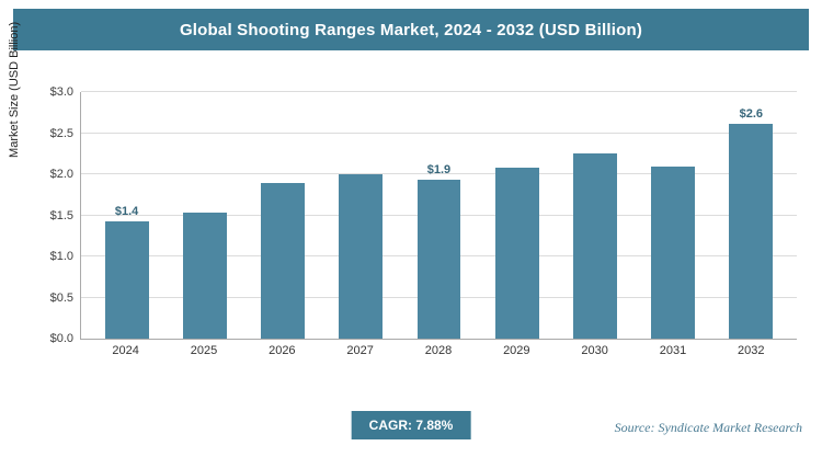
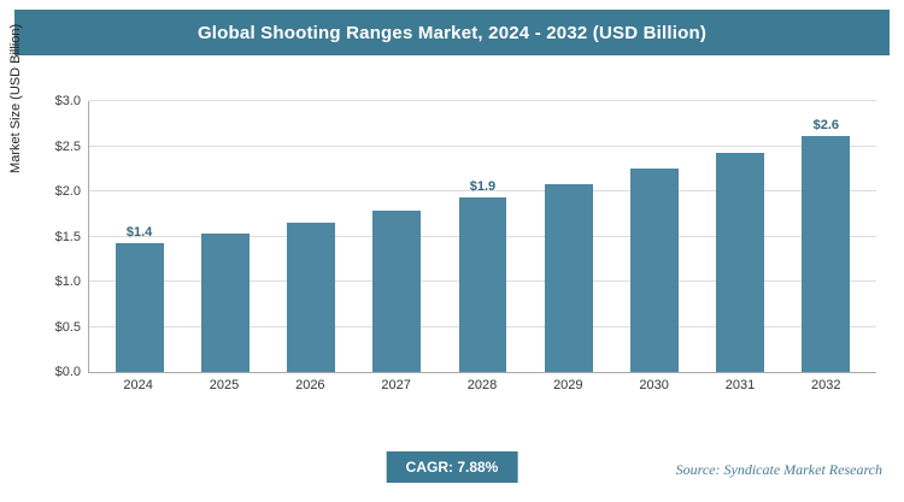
2026: $1.9 -> $1.6
2027: $2.0 -> $1.8
2031: $2.1 -> $2.4
